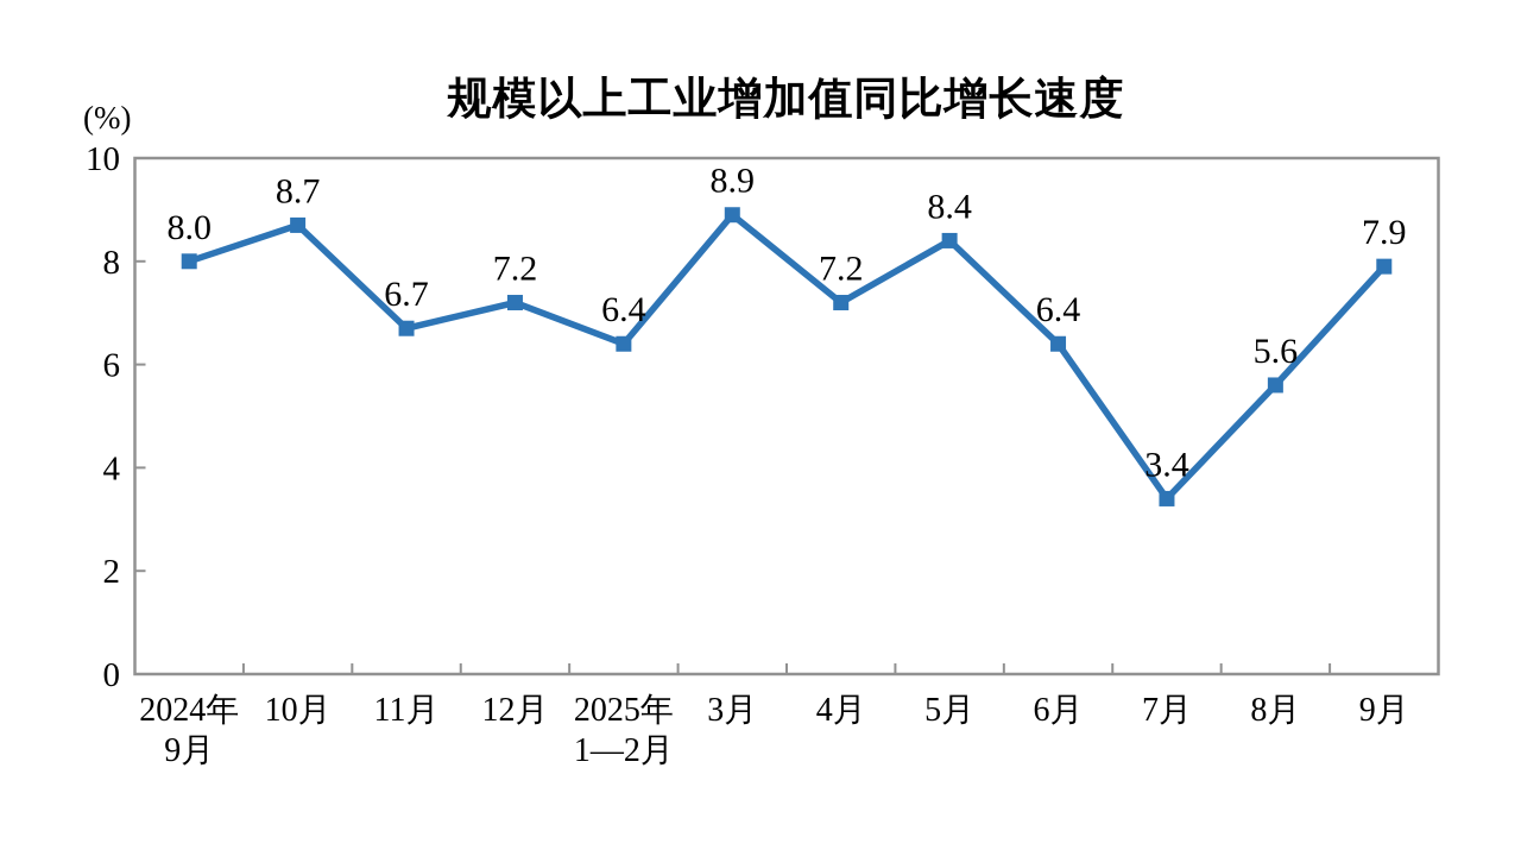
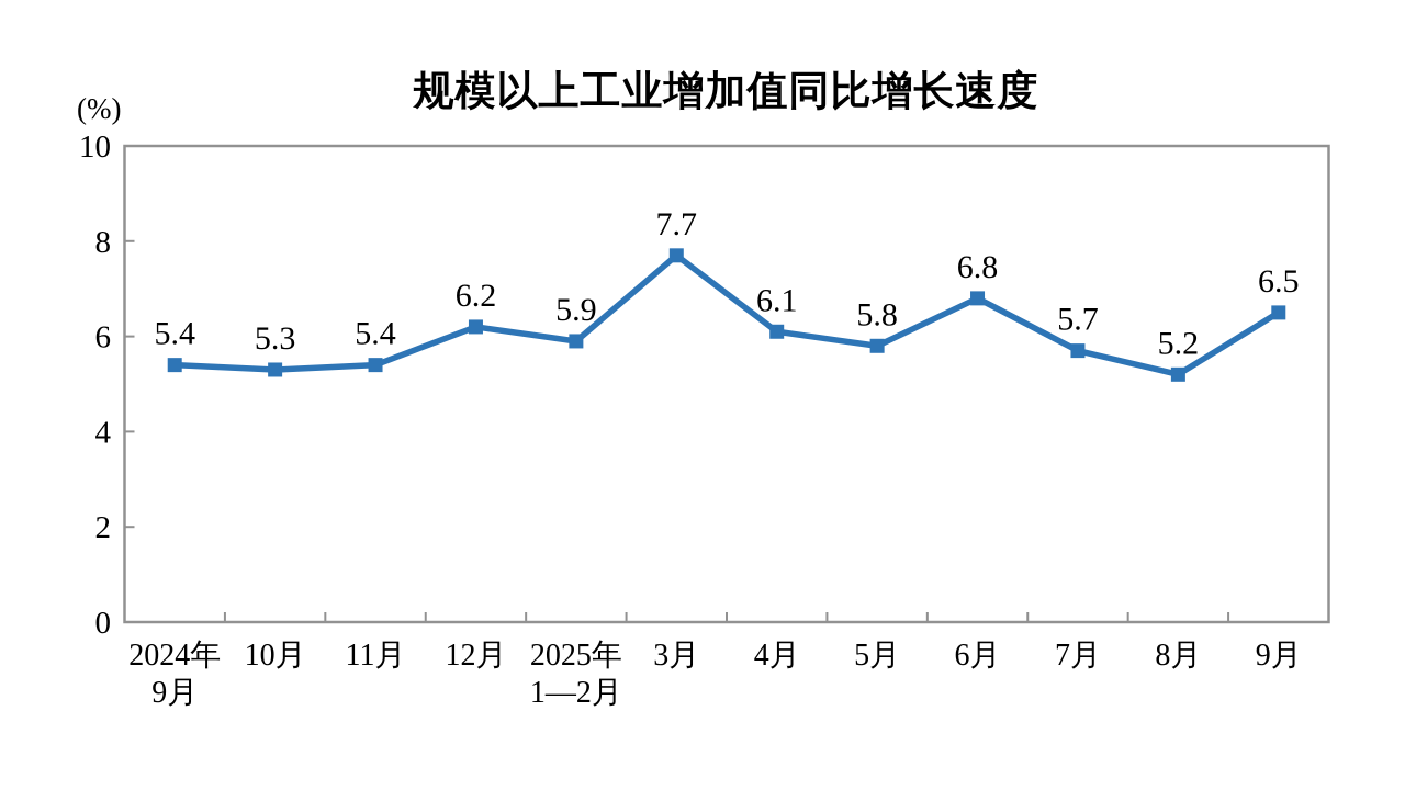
2024年 9月: 8.0 -> 5.4
10月: 8.7 -> 5.3
11月: 6.7 -> 5.4
12月: 7.2 -> 6.2
2025年 1—2月: 6.4 -> 5.9
3月: 8.9 -> 7.7
4月: 7.2 -> 6.1
5月: 8.4 -> 5.8
6月: 6.4 -> 6.8
7月: 3.4 -> 5.7
8月: 5.6 -> 5.2
9月: 7.9 -> 6.5
